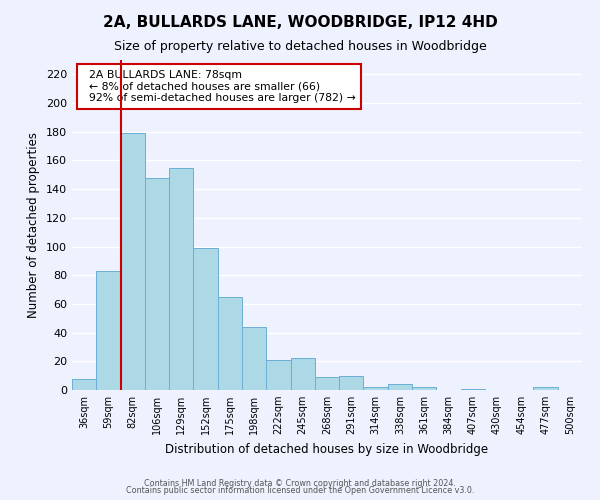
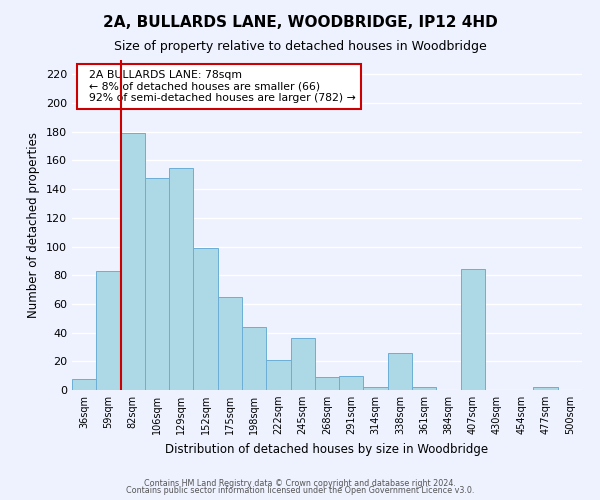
245sqm: 22 -> 36
338sqm: 4 -> 26
407sqm: 1 -> 84
